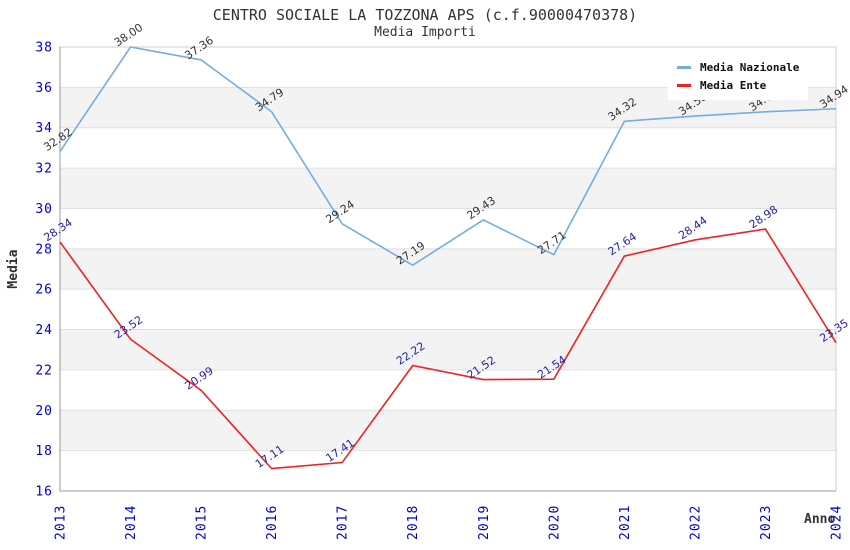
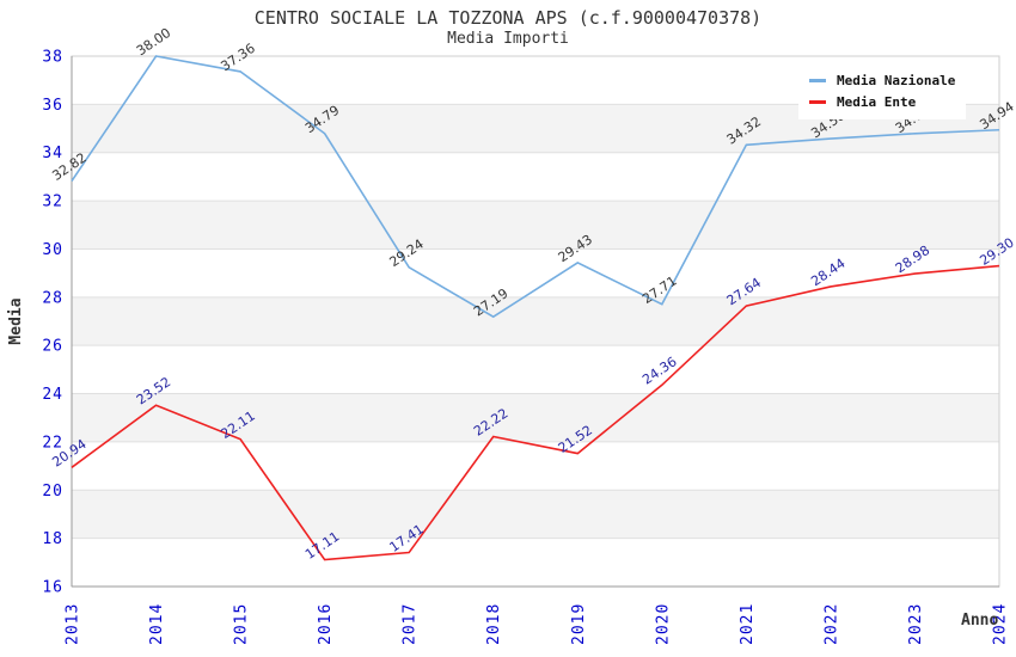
Media Ente/2013: 28.34 -> 20.94
Media Ente/2015: 20.99 -> 22.11
Media Ente/2020: 21.54 -> 24.36
Media Ente/2024: 23.35 -> 29.30
